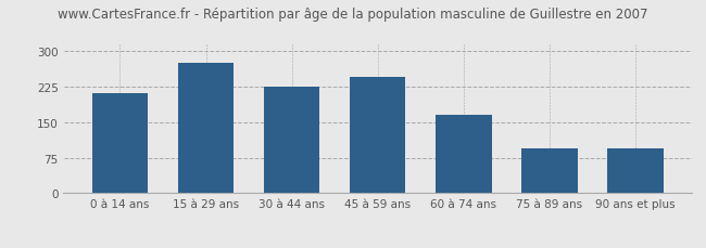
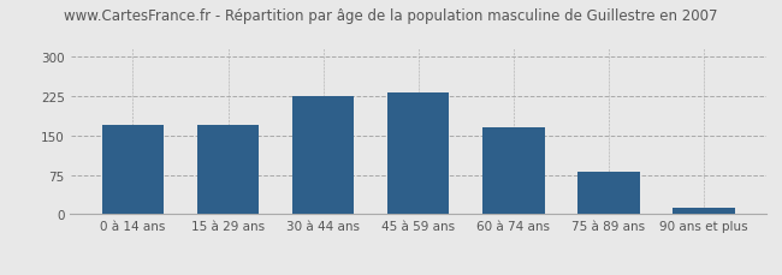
0 à 14 ans: 210 -> 170
15 à 29 ans: 275 -> 170
45 à 59 ans: 245 -> 232
75 à 89 ans: 95 -> 80
90 ans et plus: 95 -> 12
